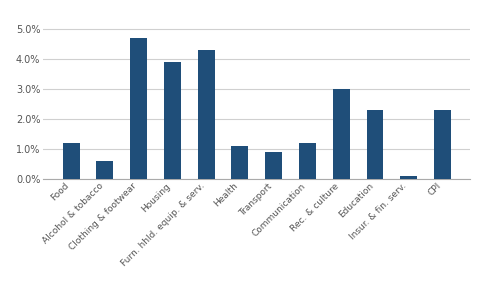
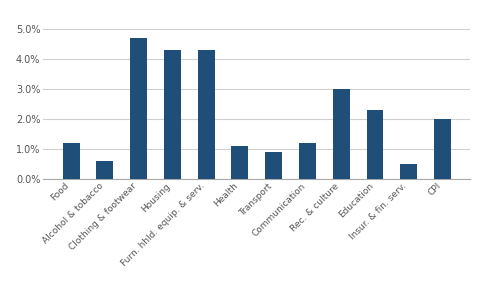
Housing: 3.9% -> 4.3%
Insur. & fin. serv.: 0.1% -> 0.5%
CPI: 2.3% -> 2.0%
